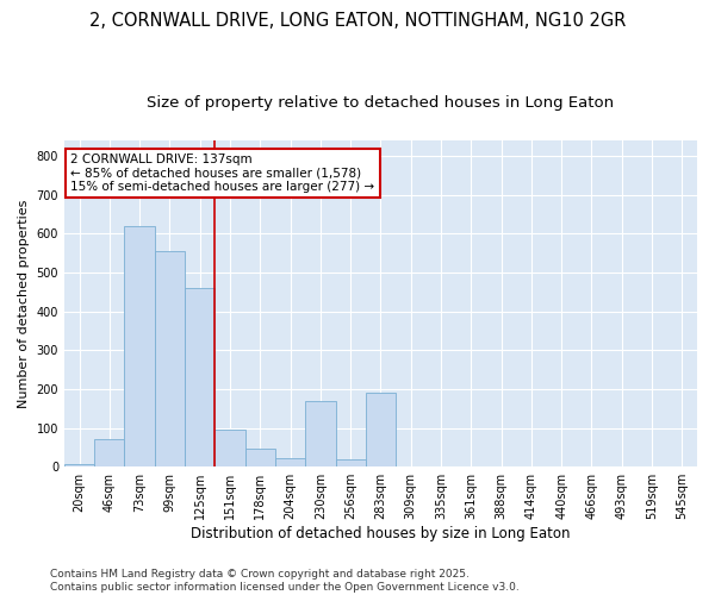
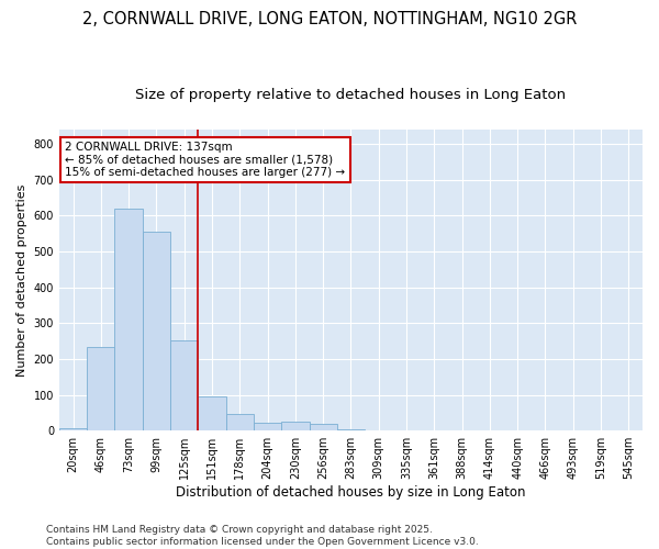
46sqm: 70 -> 232
125sqm: 460 -> 252
230sqm: 170 -> 24
283sqm: 190 -> 5
